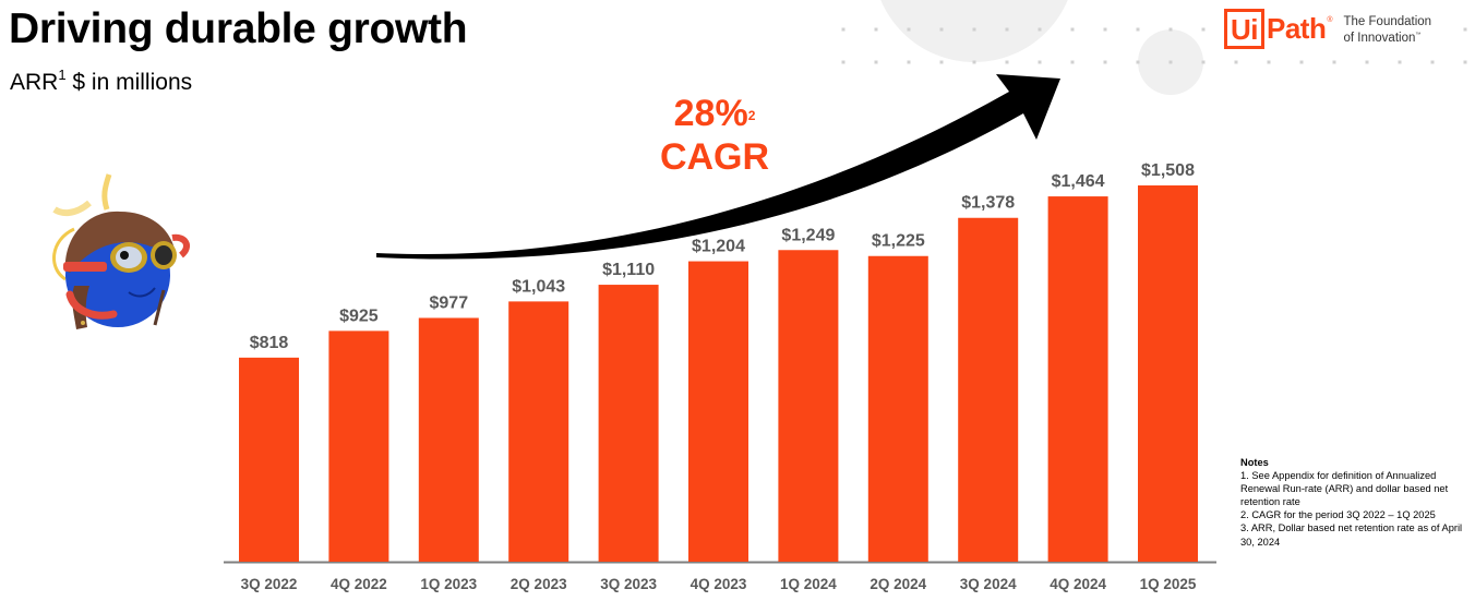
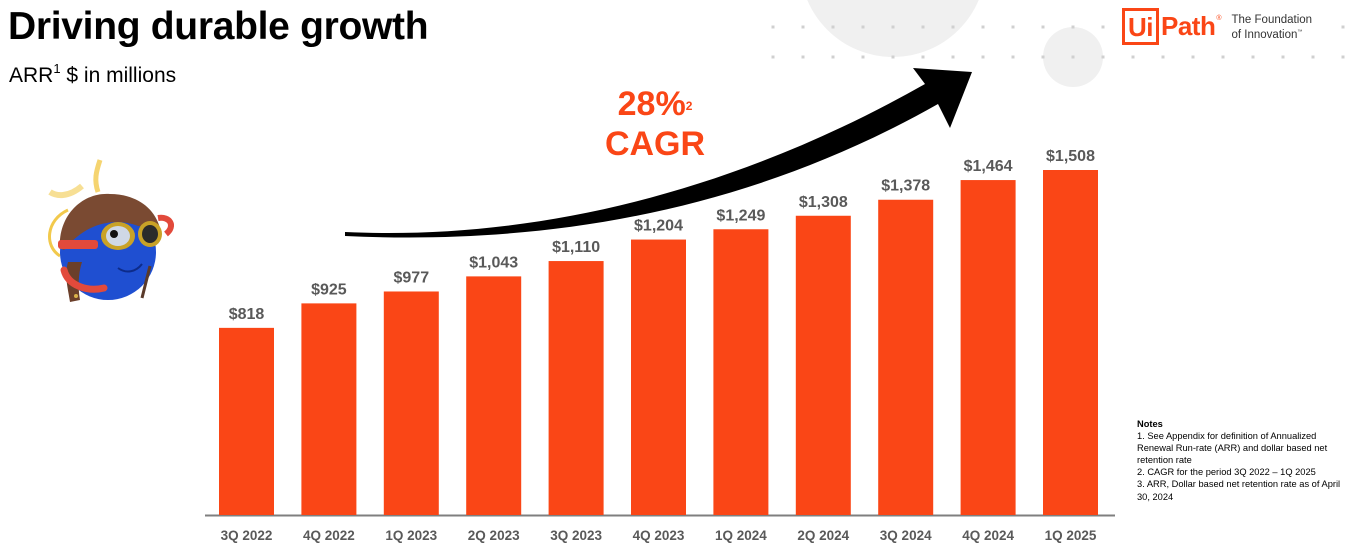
2Q 2024: $1,225 -> $1,308
